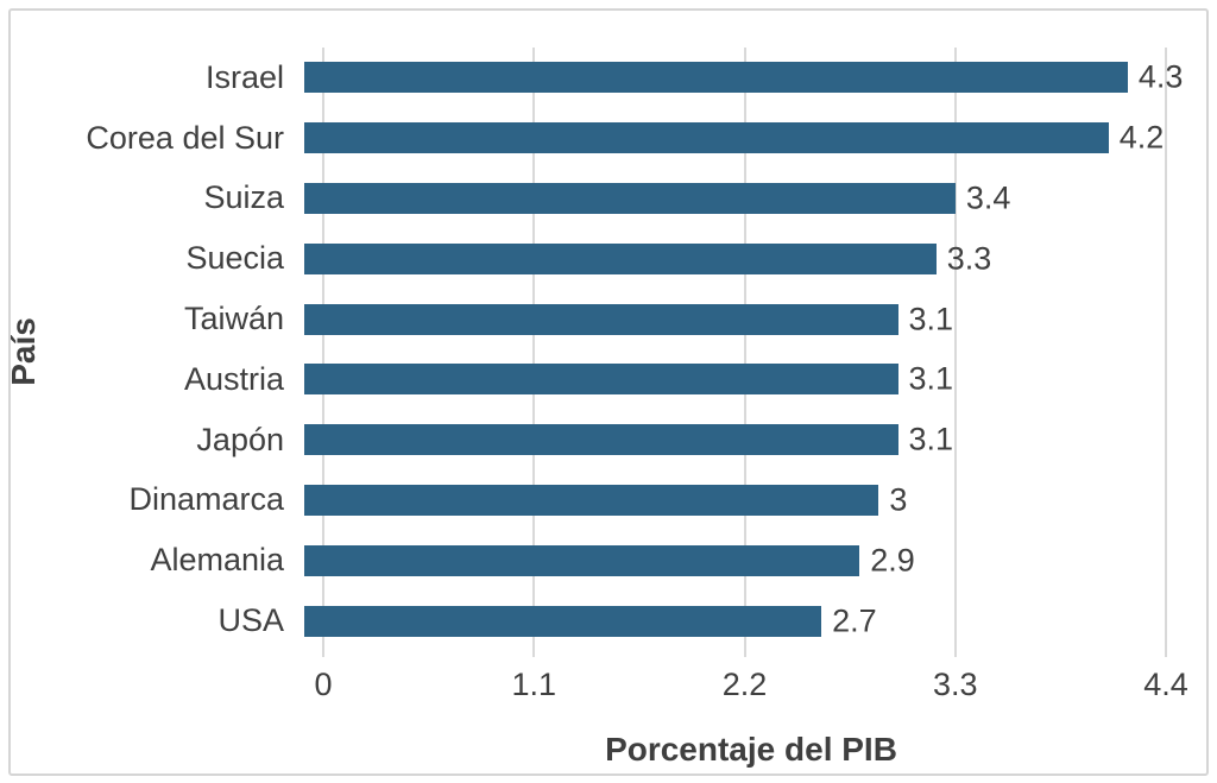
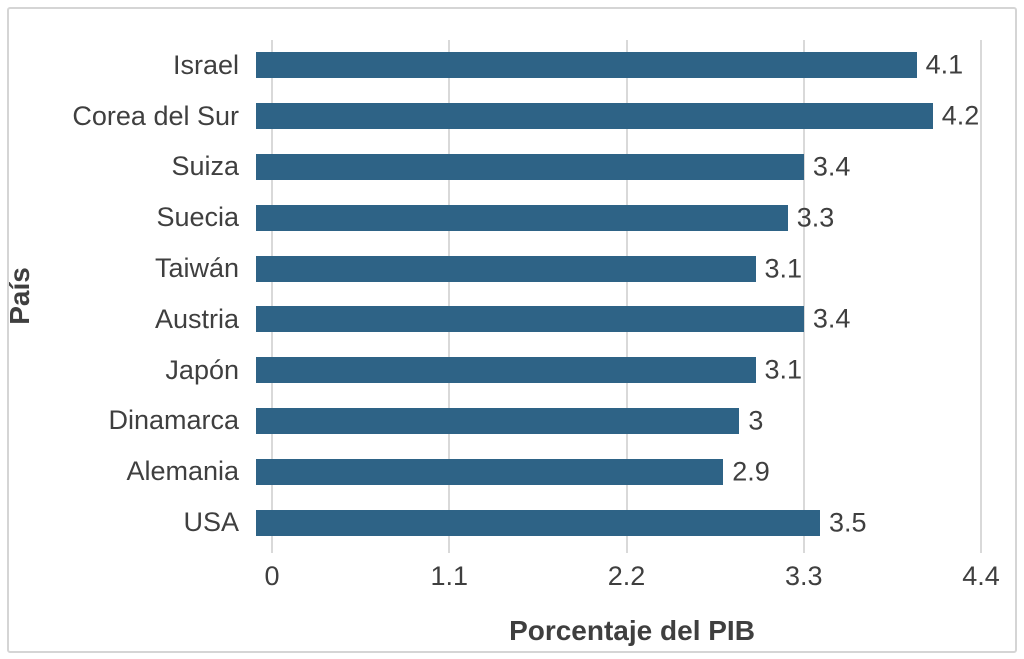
Israel: 4.3 -> 4.1
Austria: 3.1 -> 3.4
USA: 2.7 -> 3.5
